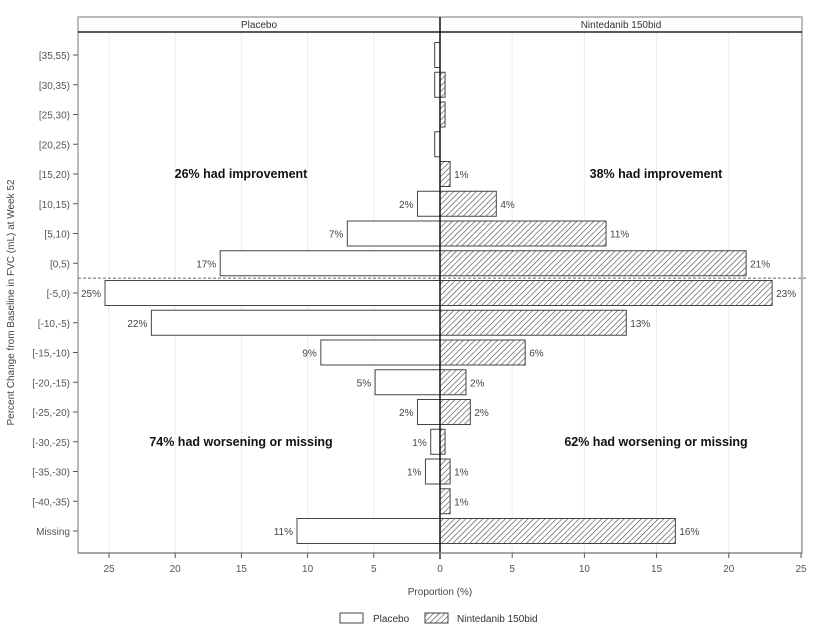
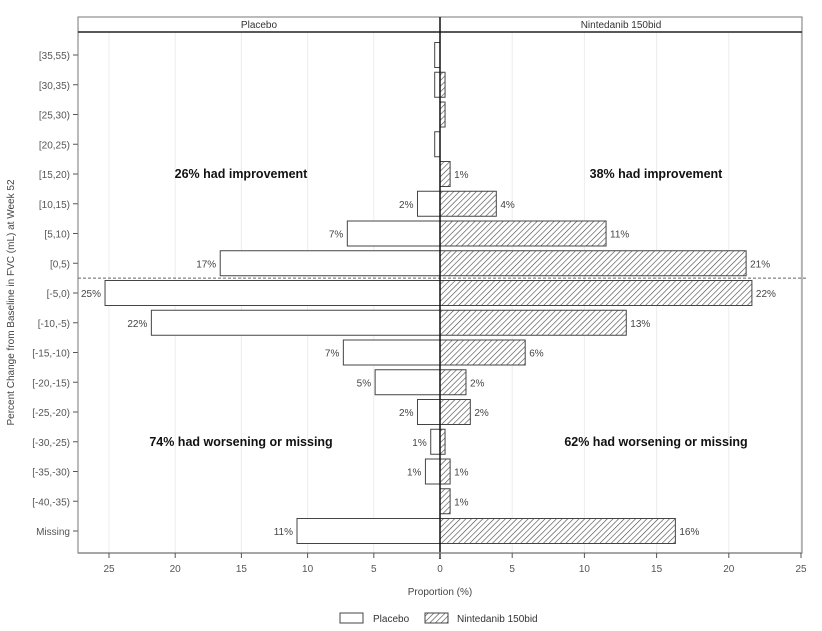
Nintedanib 150bid/[-5,0): 23% -> 22%
Placebo/[-15,-10): 9% -> 7%
